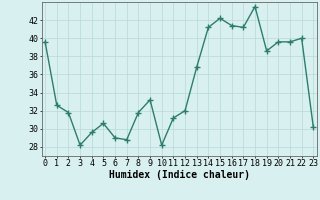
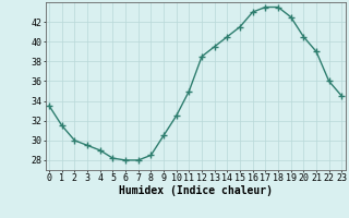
0: 39.6 -> 33.5
1: 32.6 -> 31.5
2: 31.8 -> 30.0
3: 28.2 -> 29.5
4: 29.6 -> 29.0
5: 30.6 -> 28.2
6: 29.0 -> 28.0
7: 28.8 -> 28.0
8: 31.8 -> 28.5
9: 33.2 -> 30.5
10: 28.2 -> 32.5
11: 31.2 -> 35.0
12: 32.0 -> 38.5
13: 36.8 -> 39.5
14: 41.2 -> 40.5
15: 42.2 -> 41.5
16: 41.4 -> 43.0
17: 41.2 -> 43.5
19: 38.6 -> 42.5
20: 39.6 -> 40.5
21: 39.6 -> 39.0
22: 40.0 -> 36.0
23: 30.2 -> 34.5
